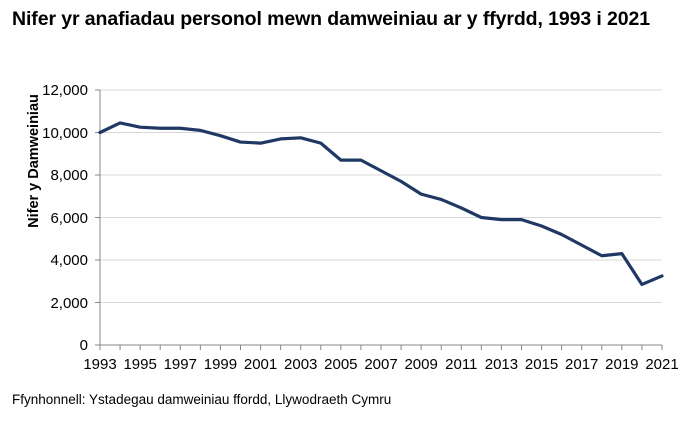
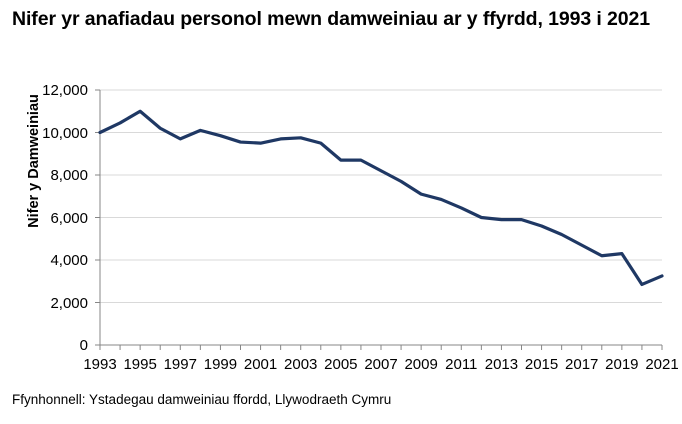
1995: 10200 -> 11000
1997: 10200 -> 9700
